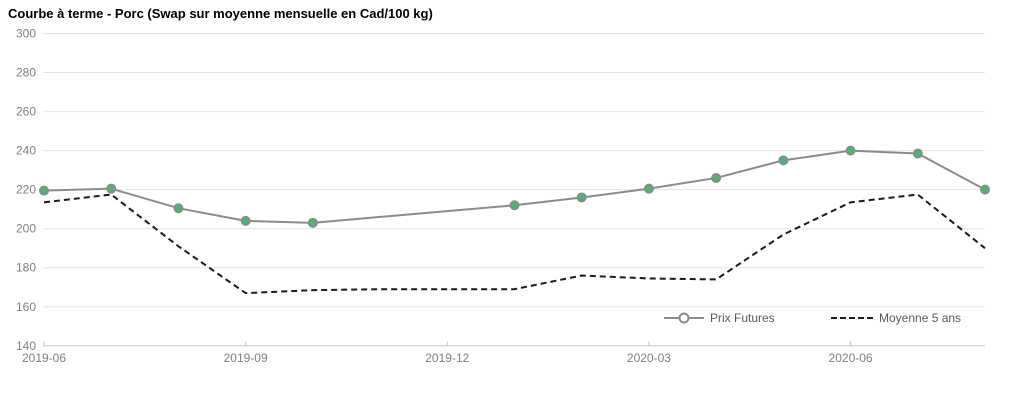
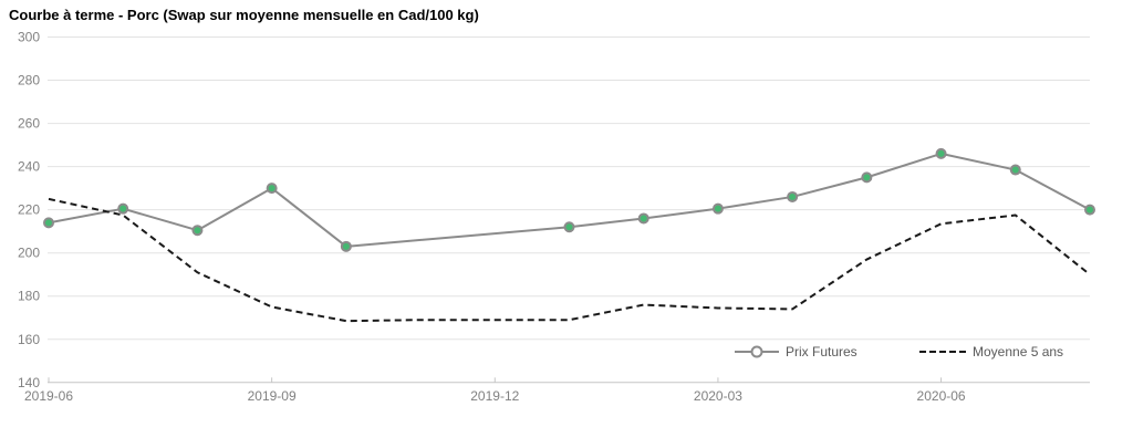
Prix Futures/2019-06: 220 -> 214
Moyenne 5 ans/2019-06: 214 -> 225
Prix Futures/2019-09: 204 -> 230
Moyenne 5 ans/2019-09: 167 -> 175
Prix Futures/2020-06: 240 -> 246
